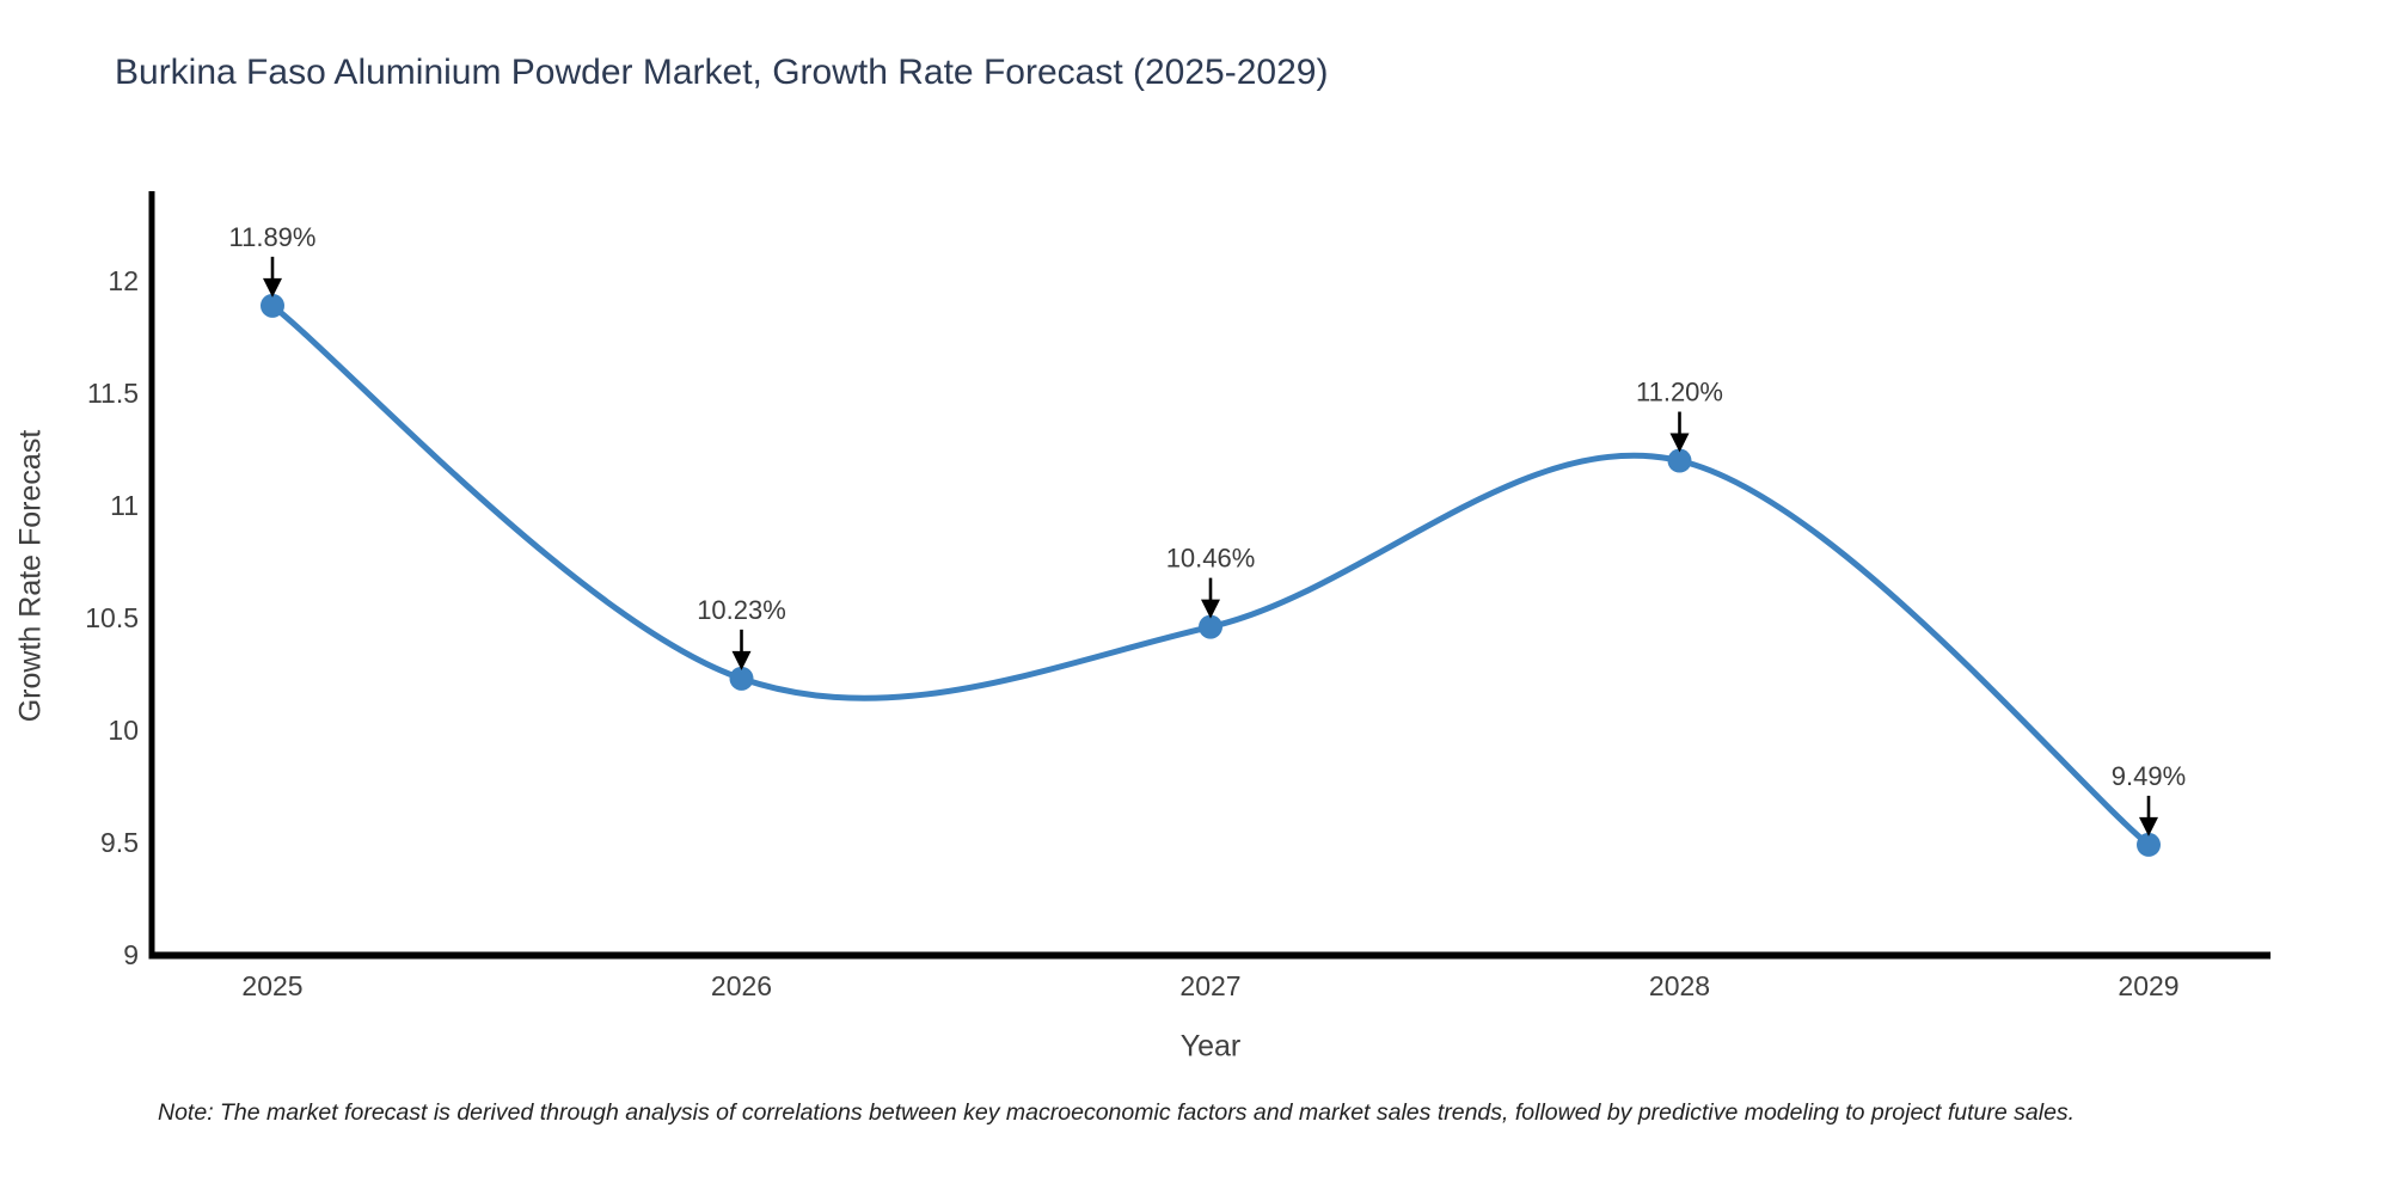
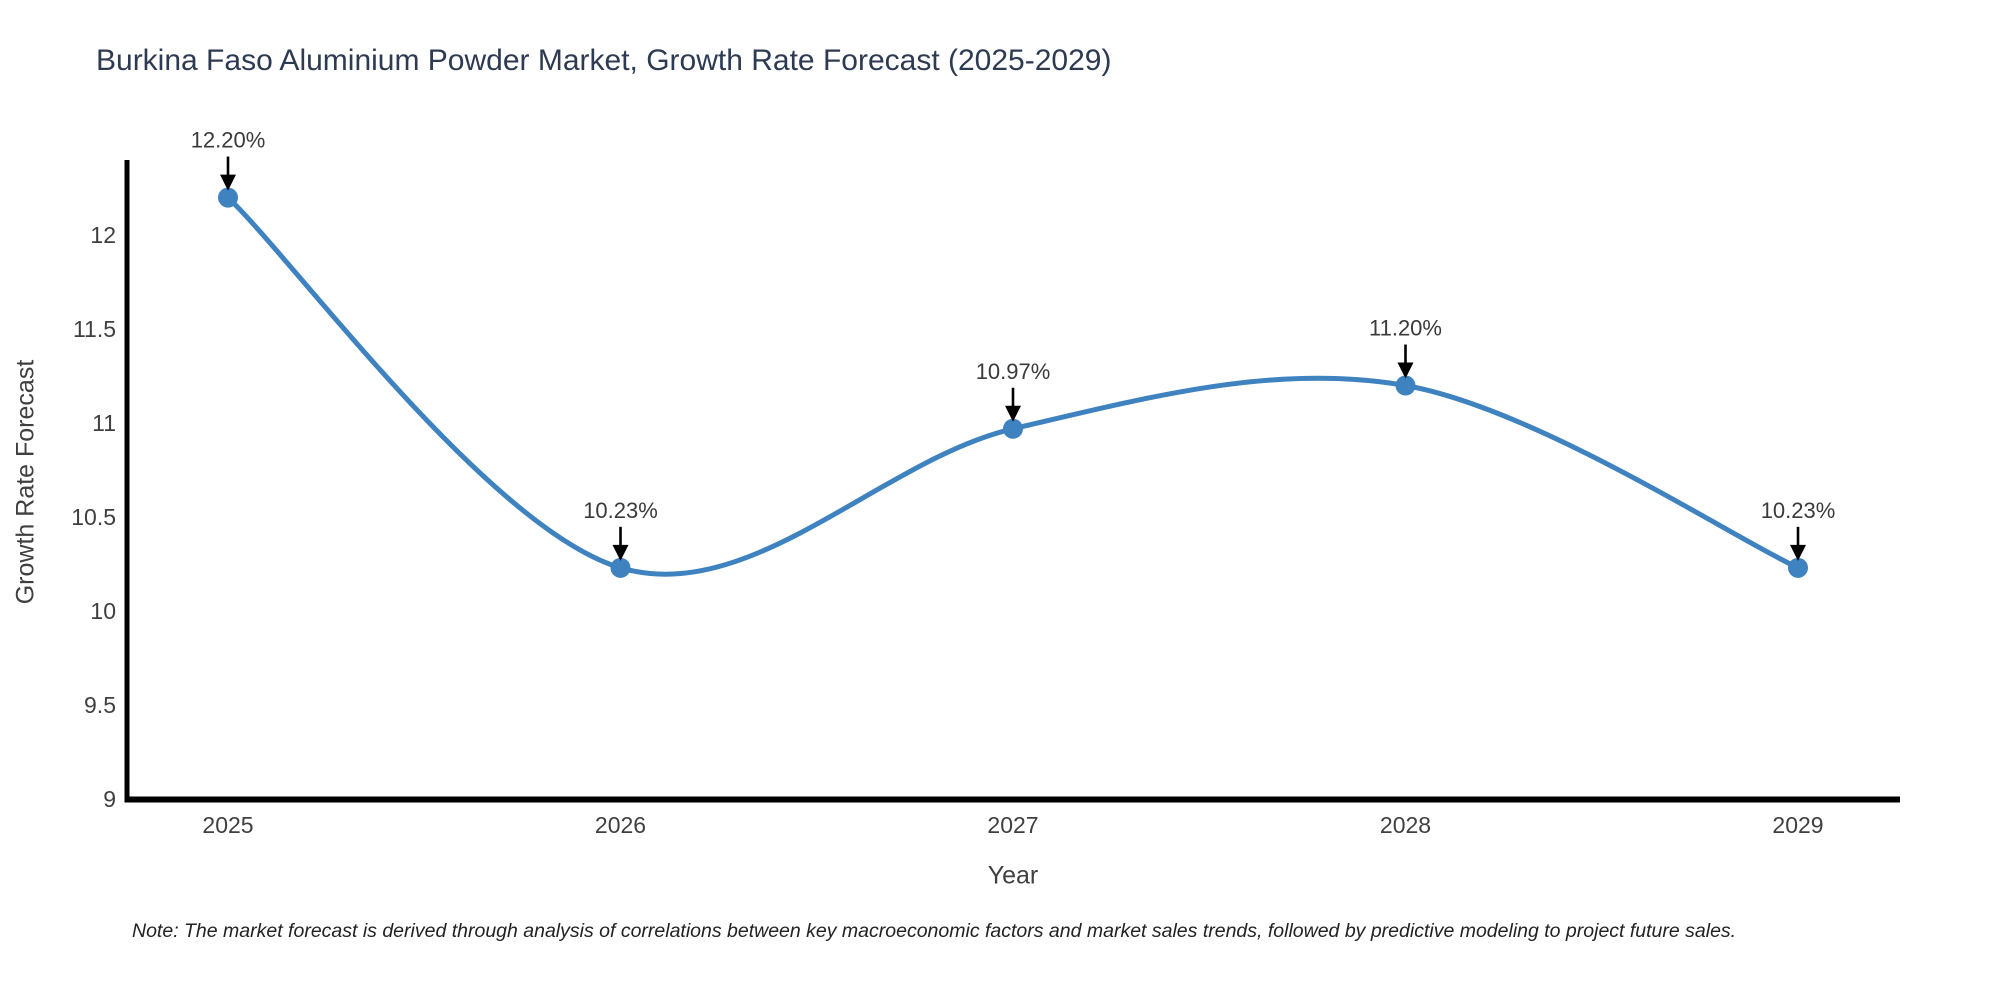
2025: 11.89% -> 12.20%
2027: 10.46% -> 10.97%
2029: 9.49% -> 10.23%
